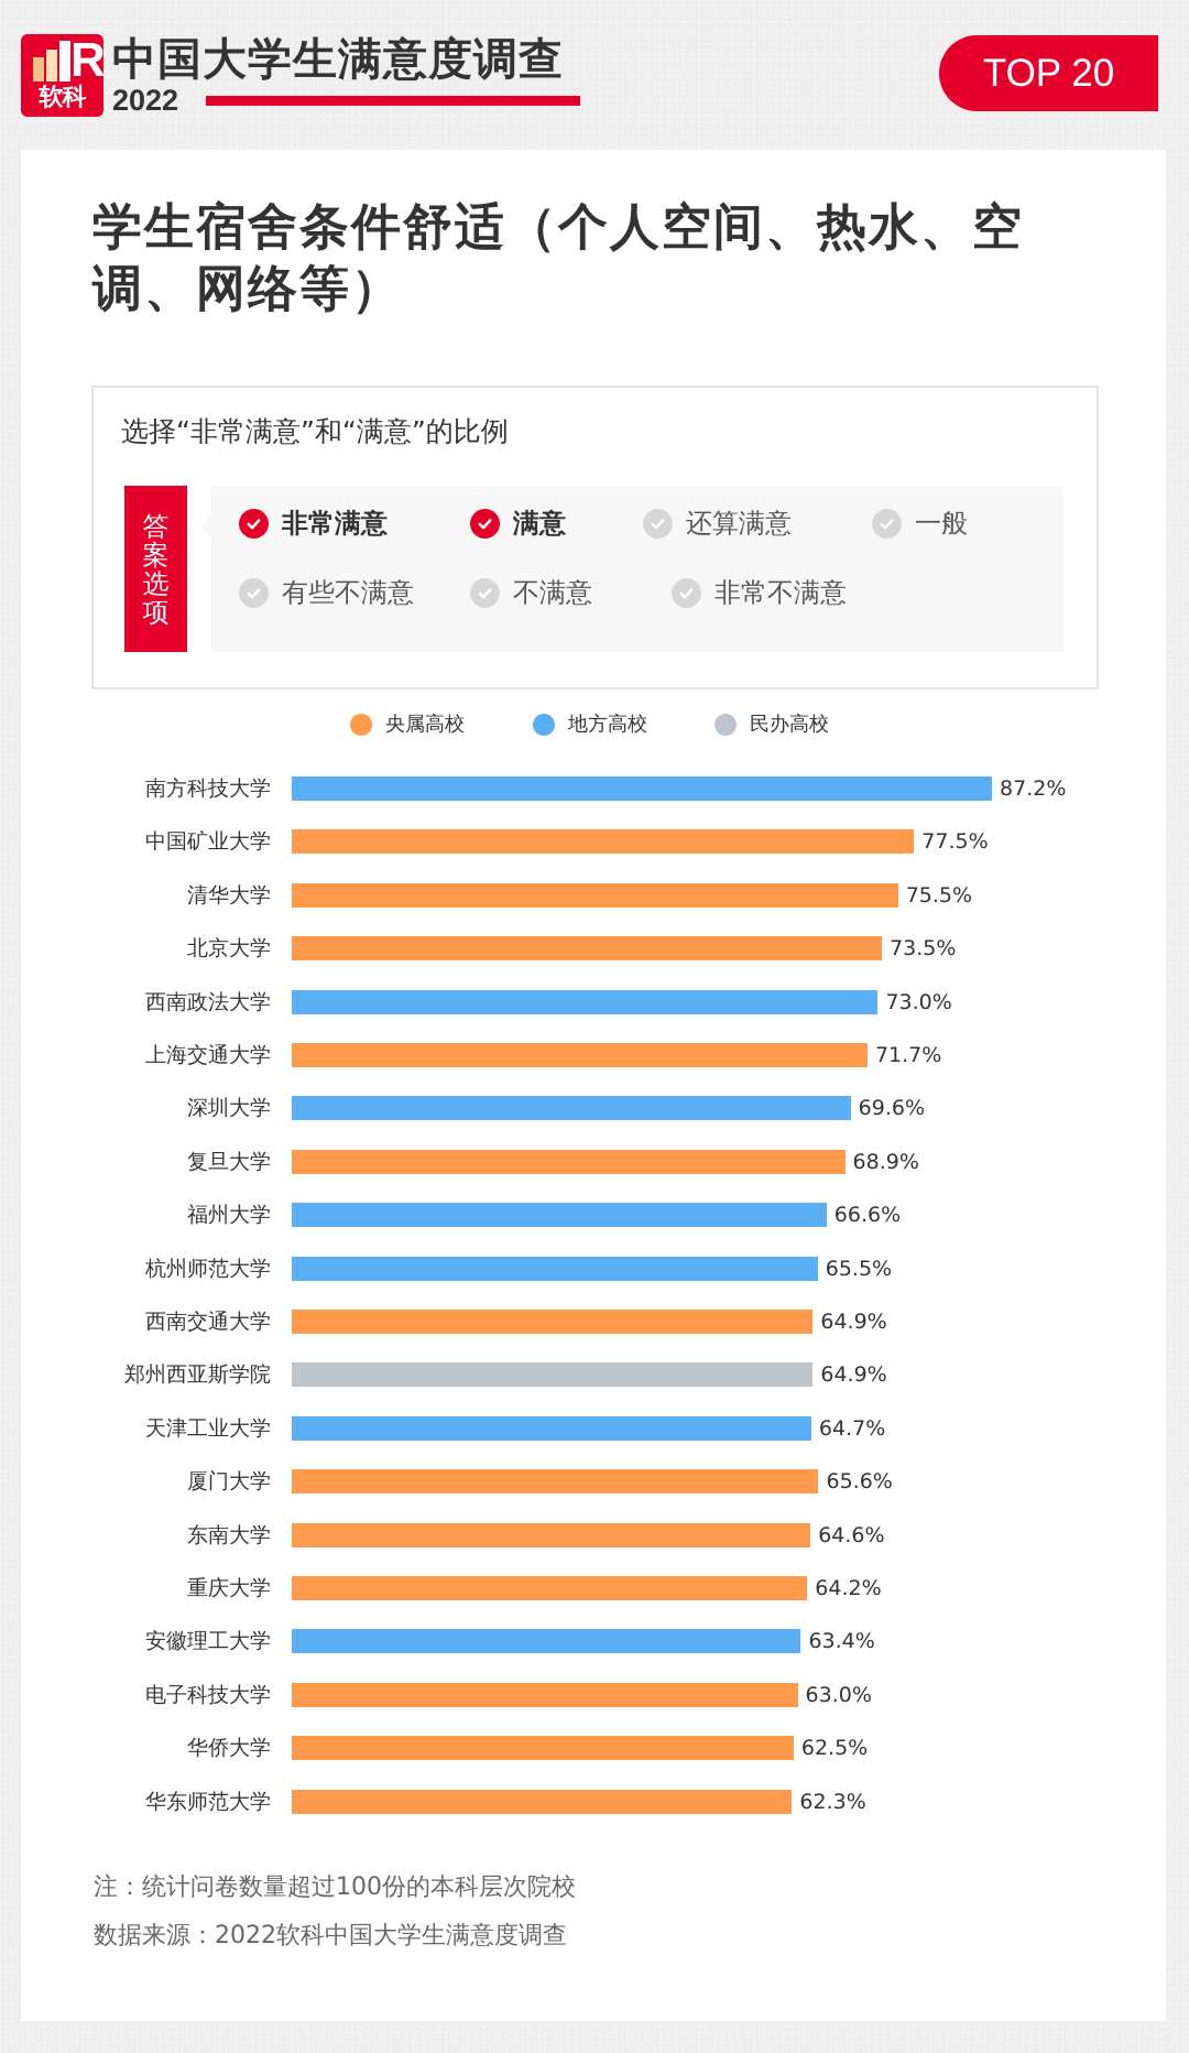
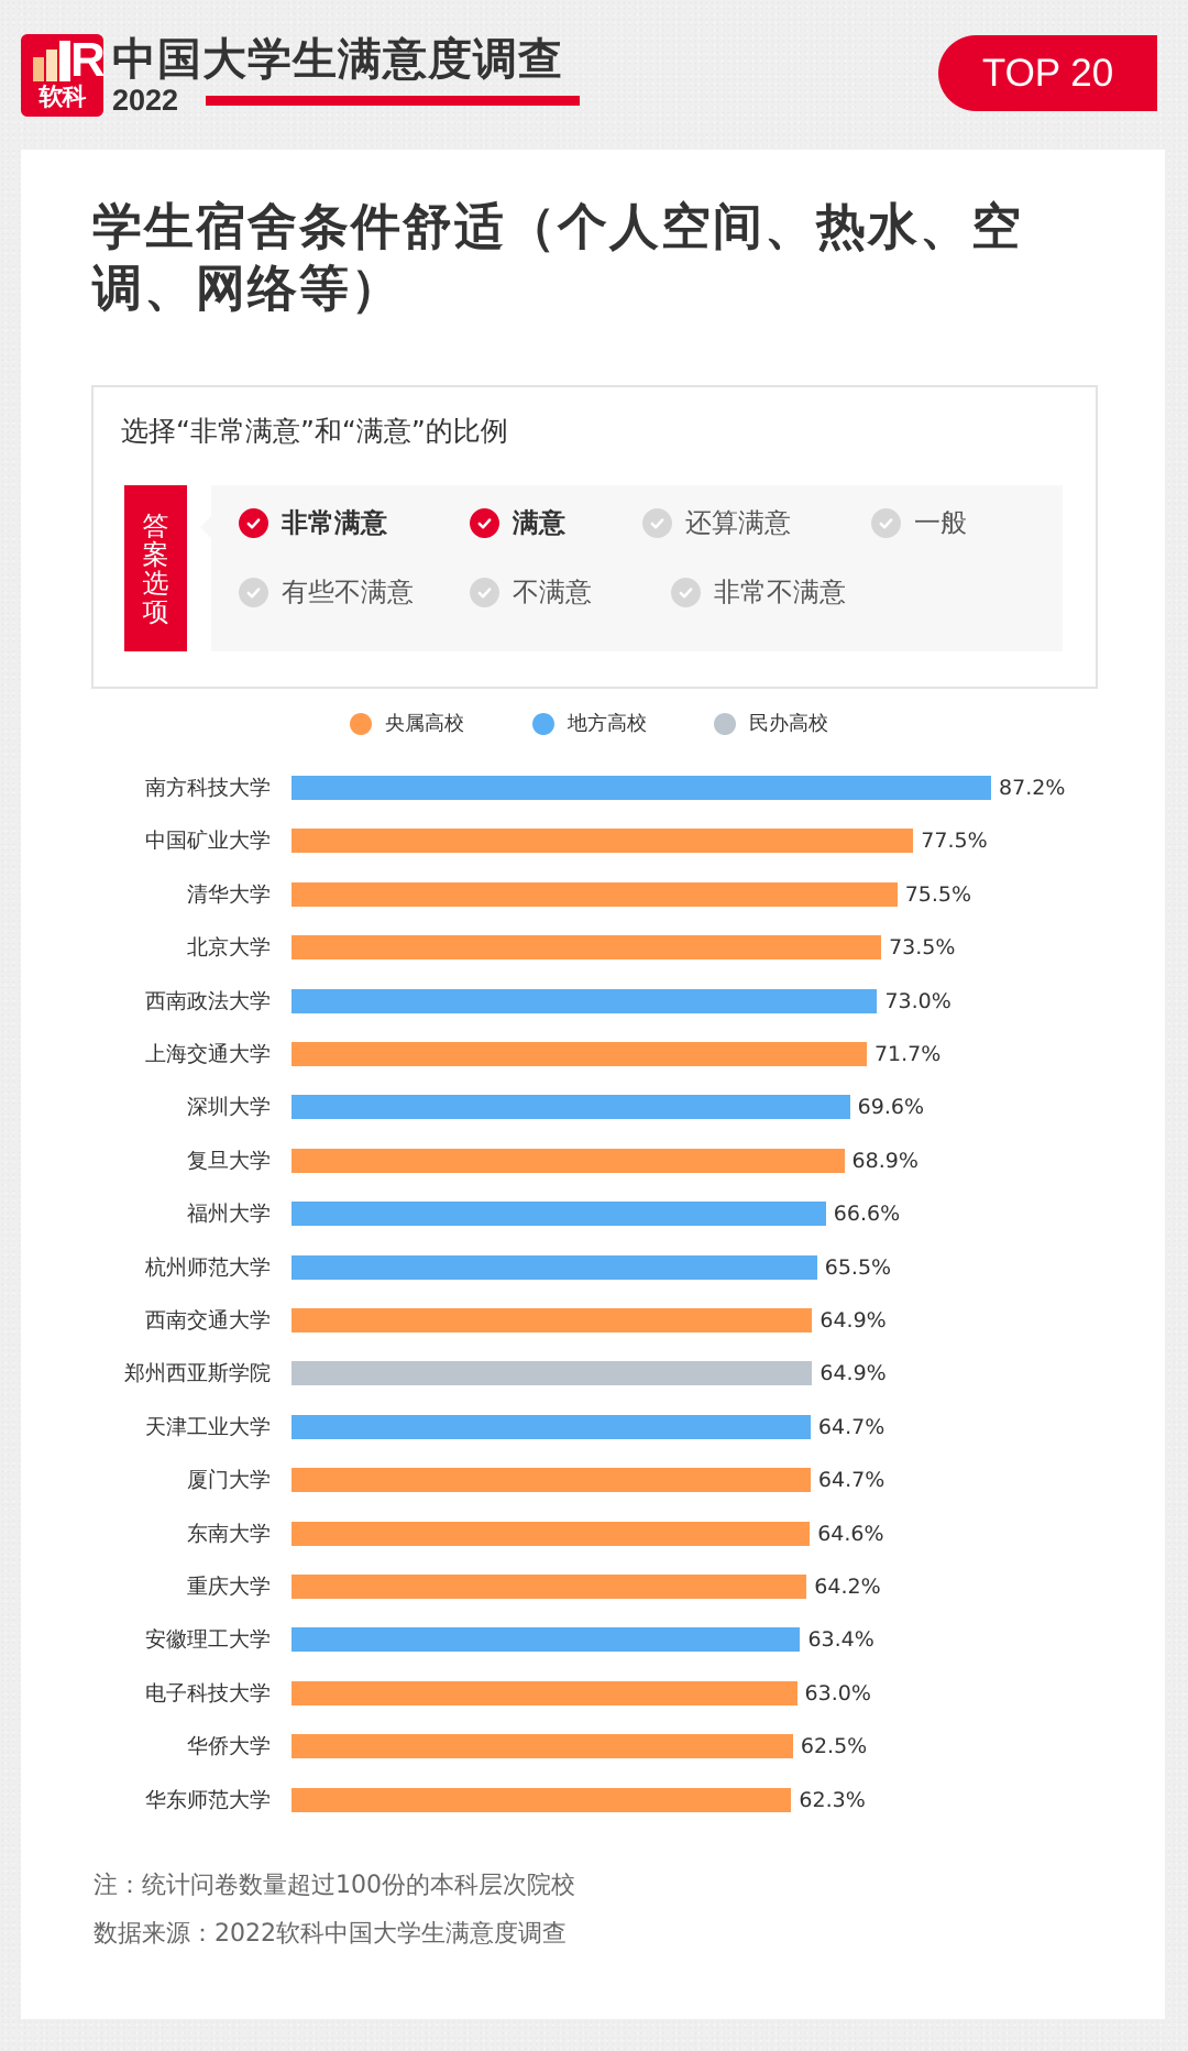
厦门大学: 65.6% -> 64.7%
